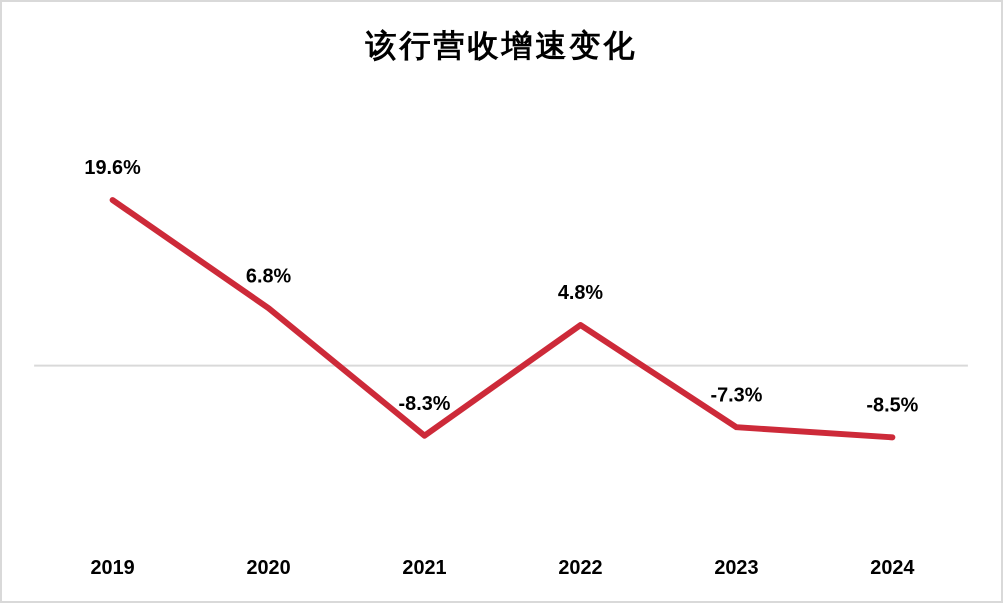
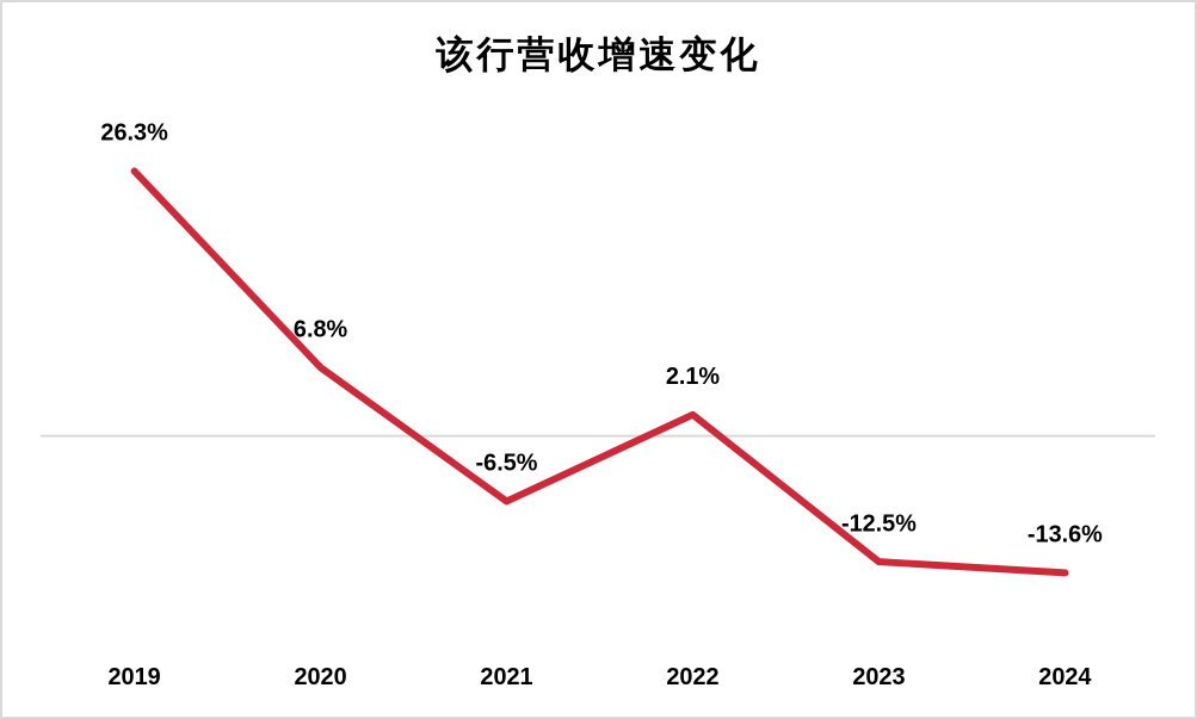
2019: 19.6% -> 26.3%
2021: -8.3% -> -6.5%
2022: 4.8% -> 2.1%
2023: -7.3% -> -12.5%
2024: -8.5% -> -13.6%
